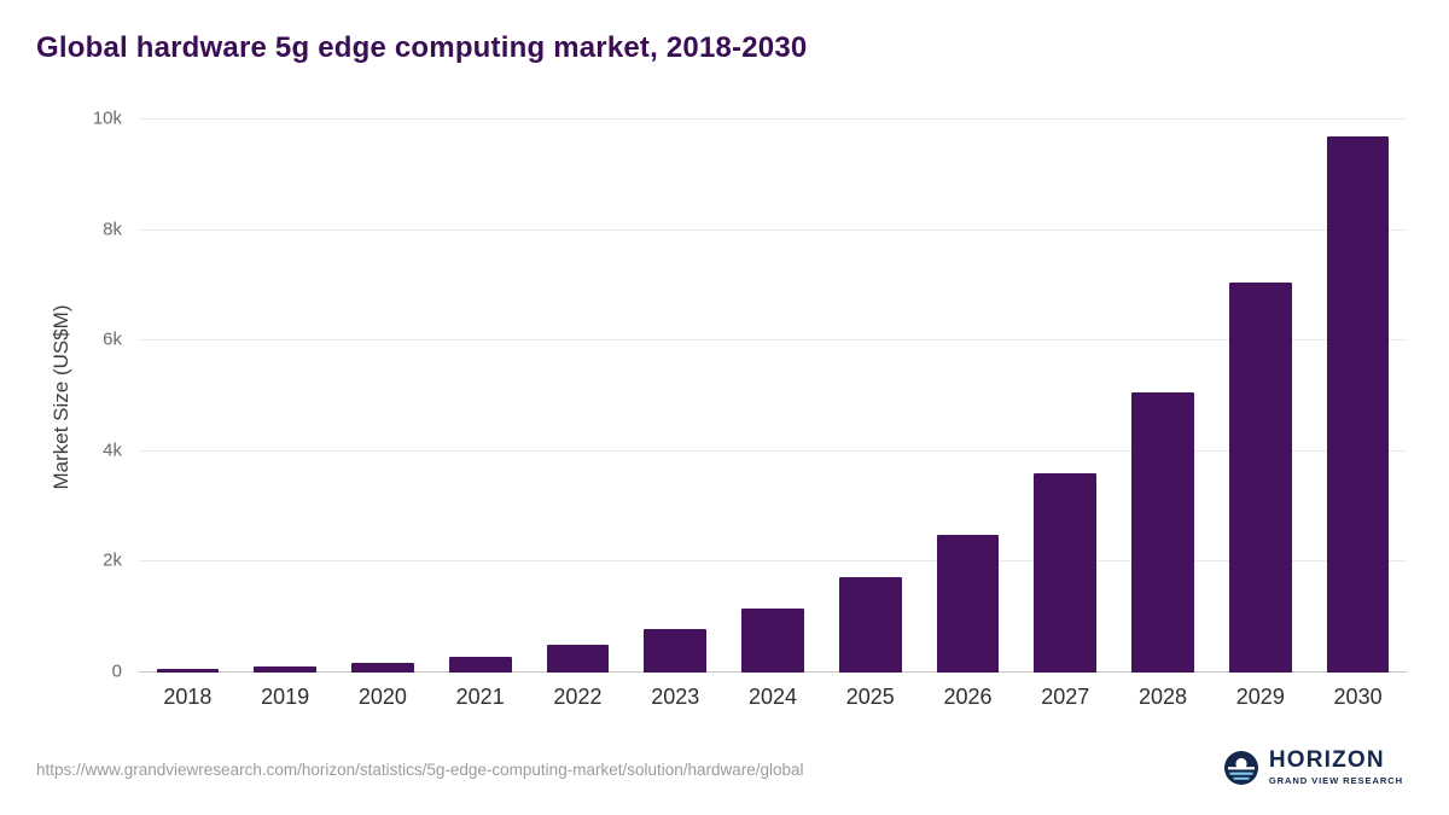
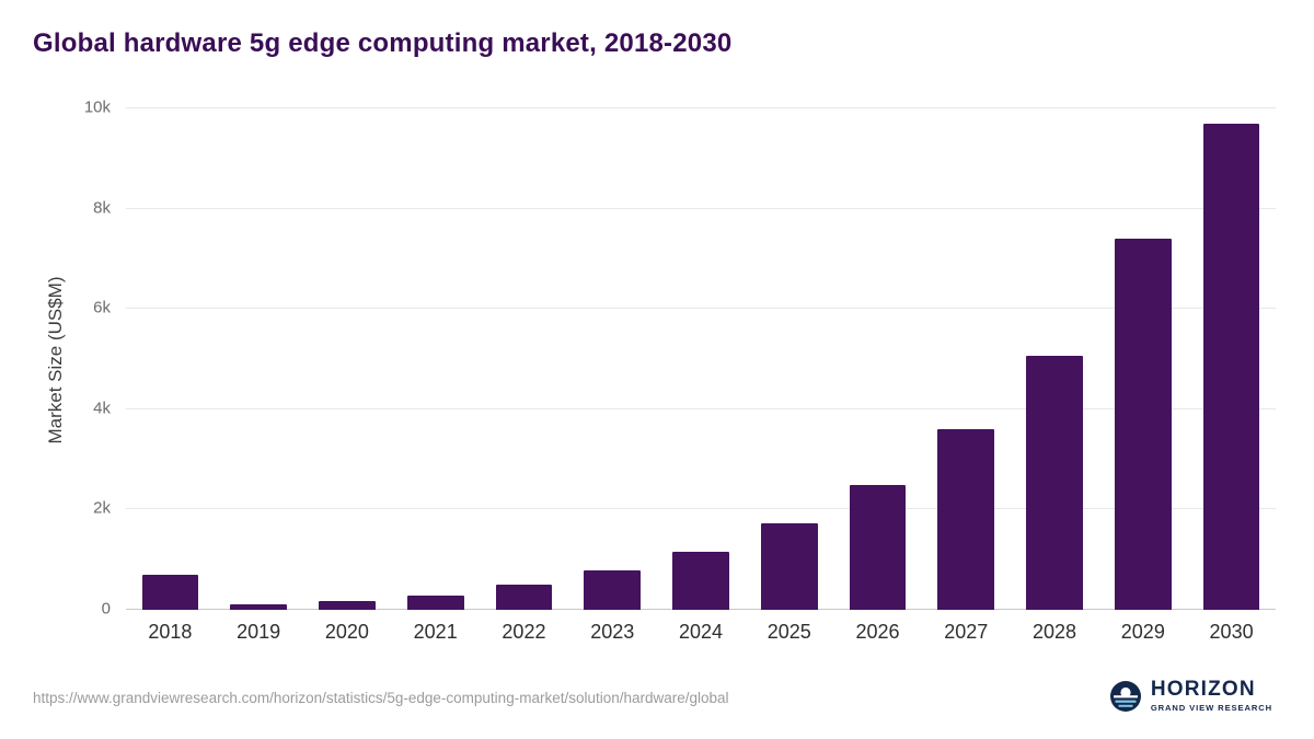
2018: 0.1k -> 0.7k
2029: 7.0k -> 7.4k
